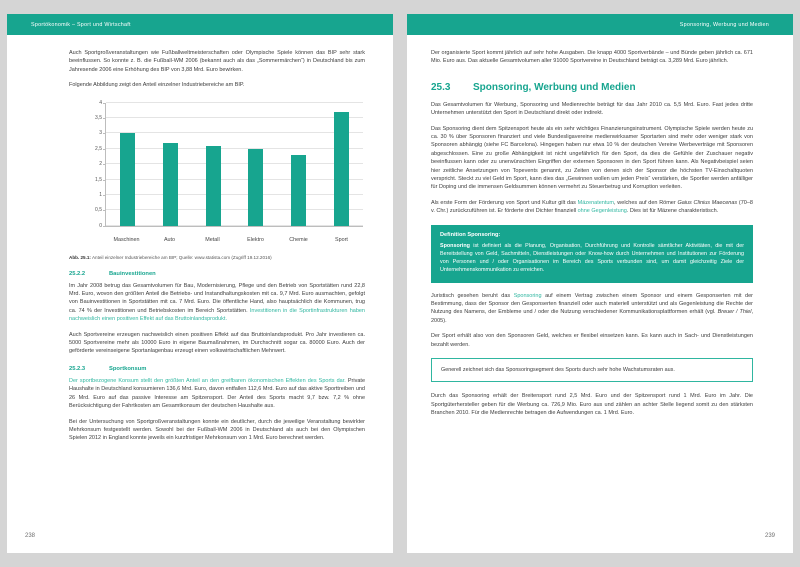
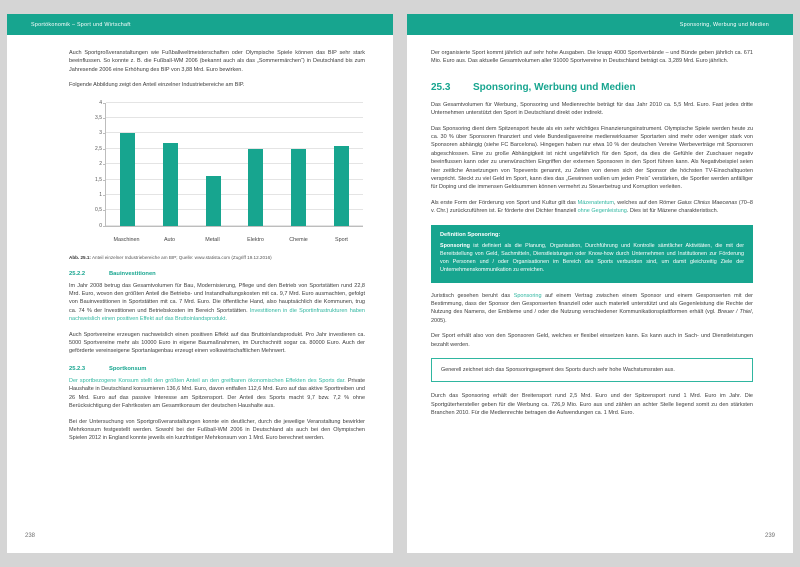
Metall: 2.6 -> 1.6
Chemie: 2.3 -> 2.5
Sport: 3.7 -> 2.6
